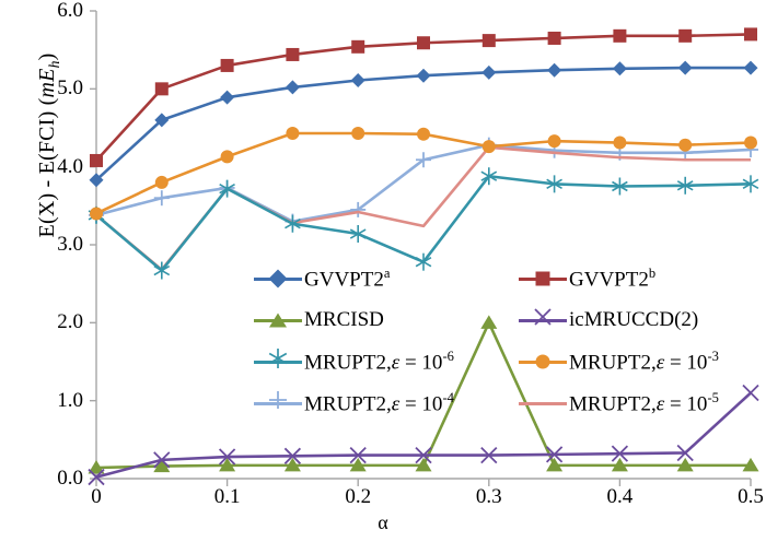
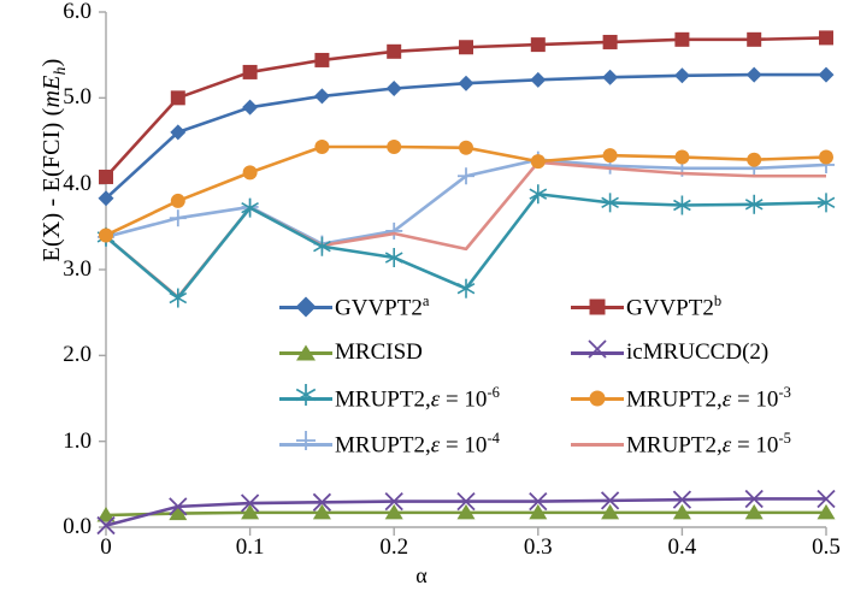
MRCISD/0.3: 2.0 -> 0.2
icMRUCCD(2)/0.5: 1.1 -> 0.3
